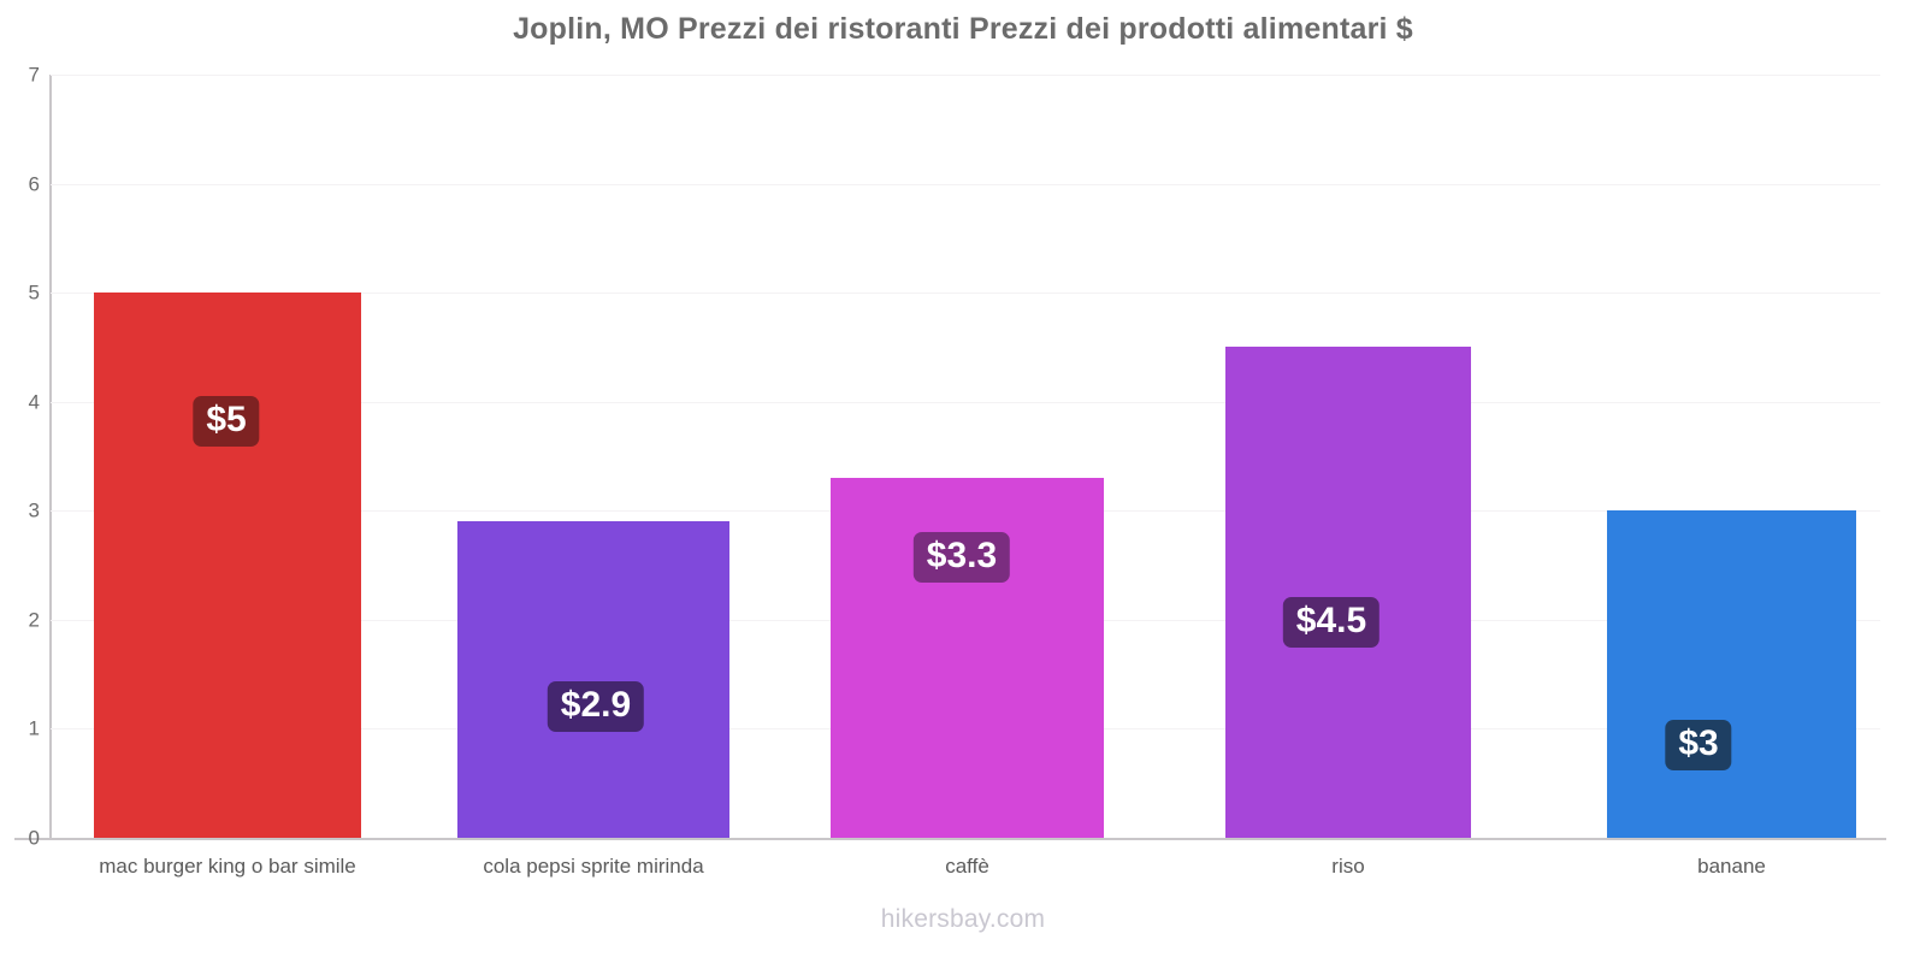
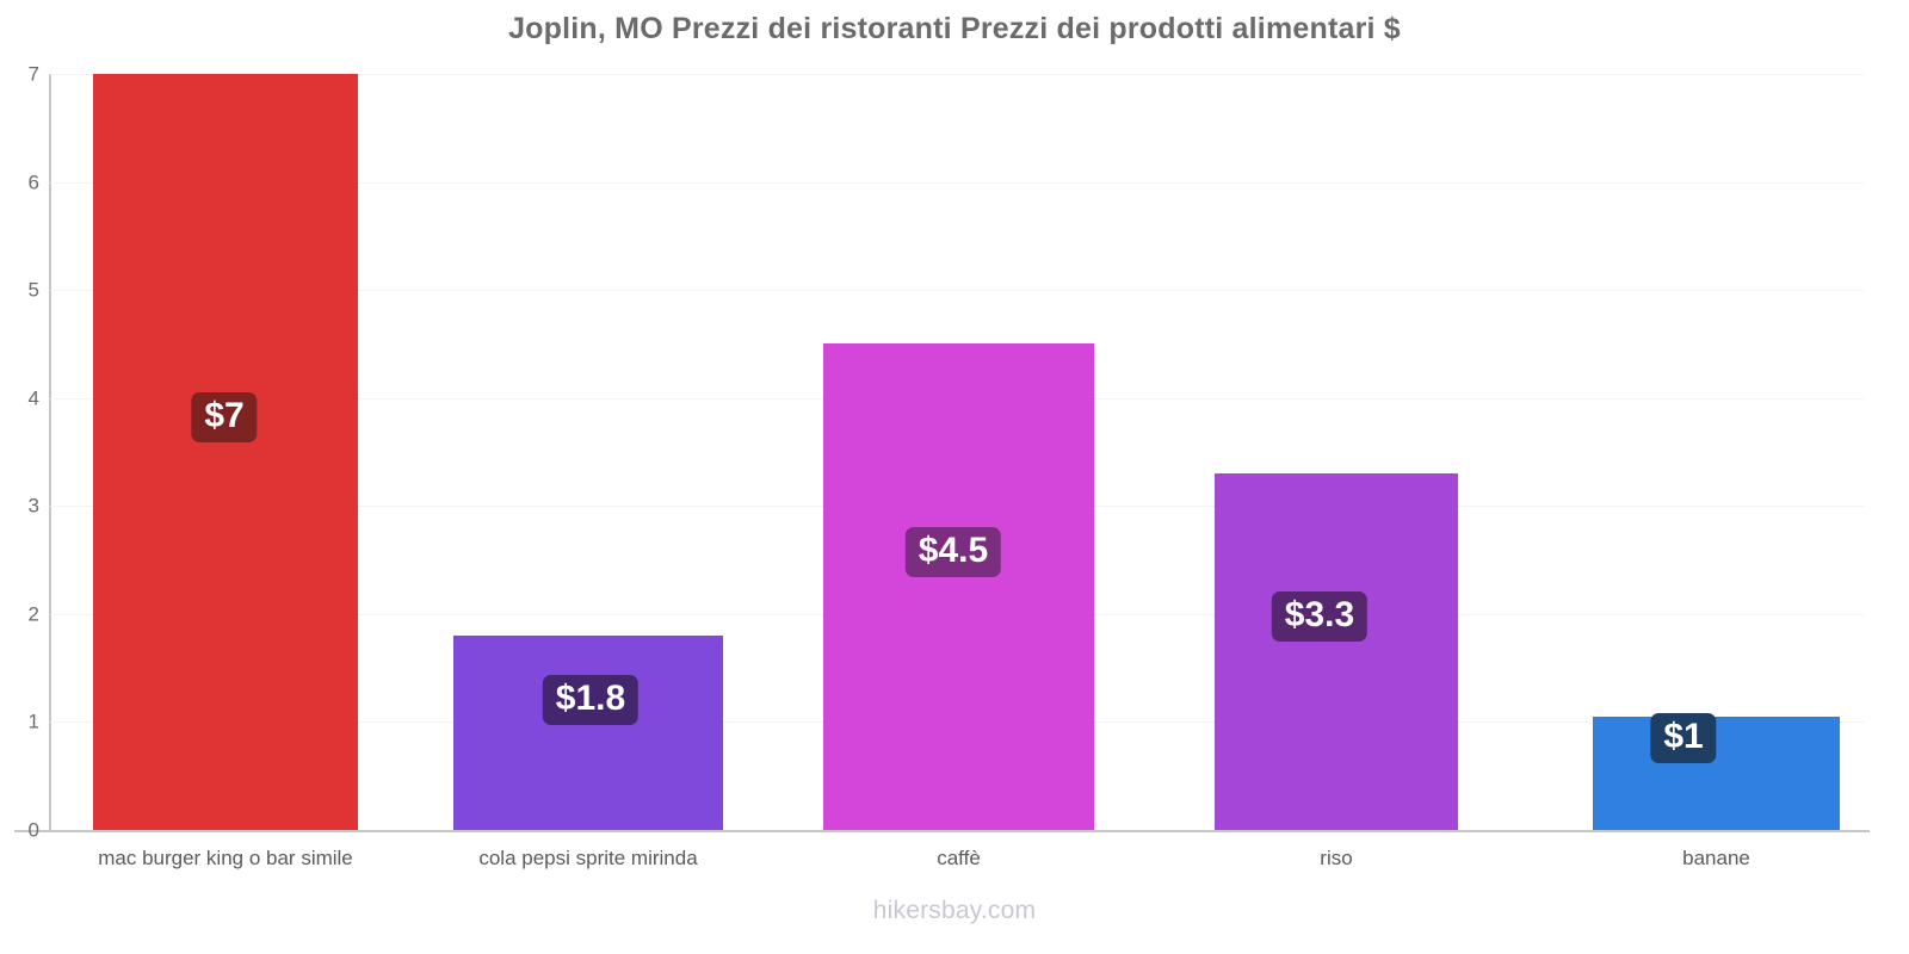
mac burger king o bar simile: $5 -> $7
cola pepsi sprite mirinda: $2.9 -> $1.8
caffè: $3.3 -> $4.5
riso: $4.5 -> $3.3
banane: $3 -> $1
